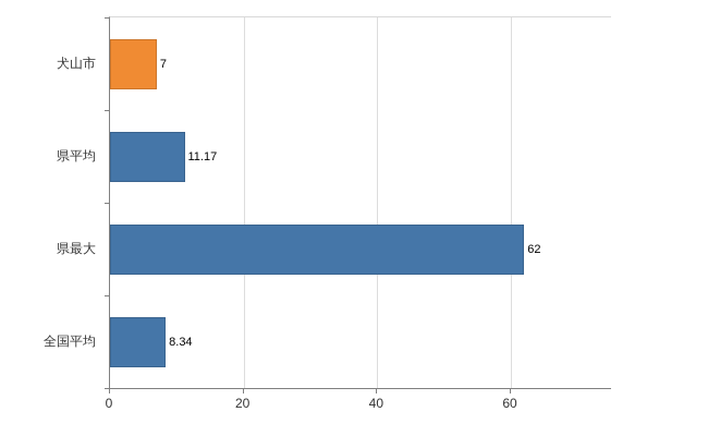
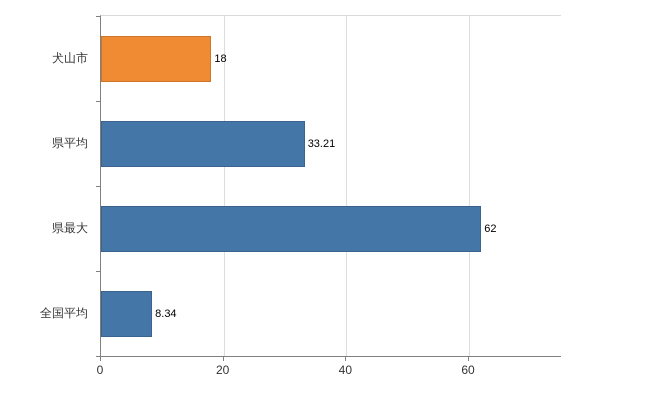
犬山市: 7 -> 18
県平均: 11.17 -> 33.21
